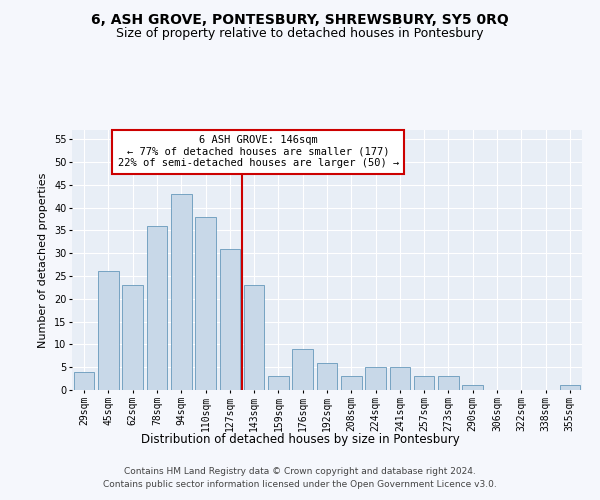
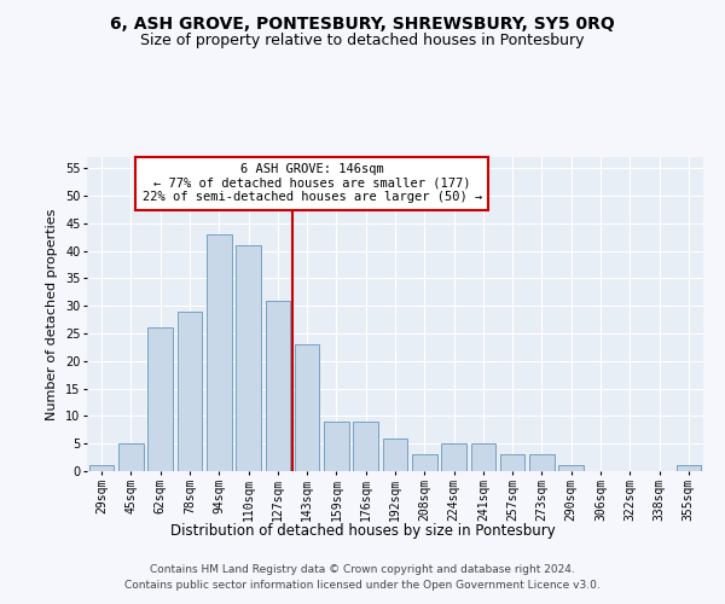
29sqm: 4 -> 1
45sqm: 26 -> 5
62sqm: 23 -> 26
78sqm: 36 -> 29
110sqm: 38 -> 41
159sqm: 3 -> 9
